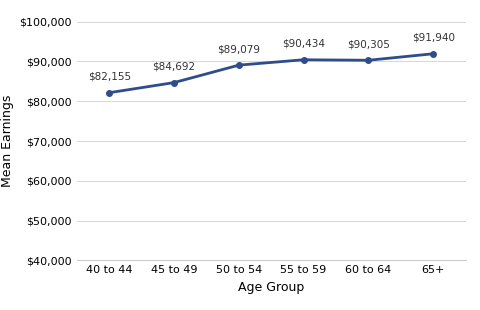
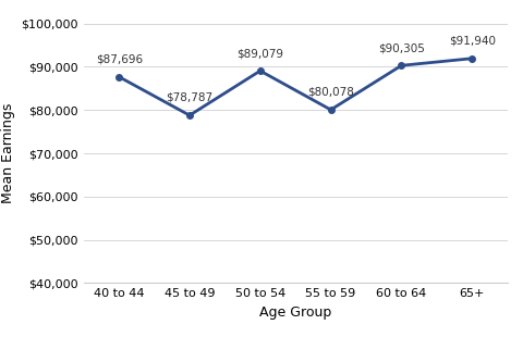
40 to 44: $82,155 -> $87,696
45 to 49: $84,692 -> $78,787
55 to 59: $90,434 -> $80,078
